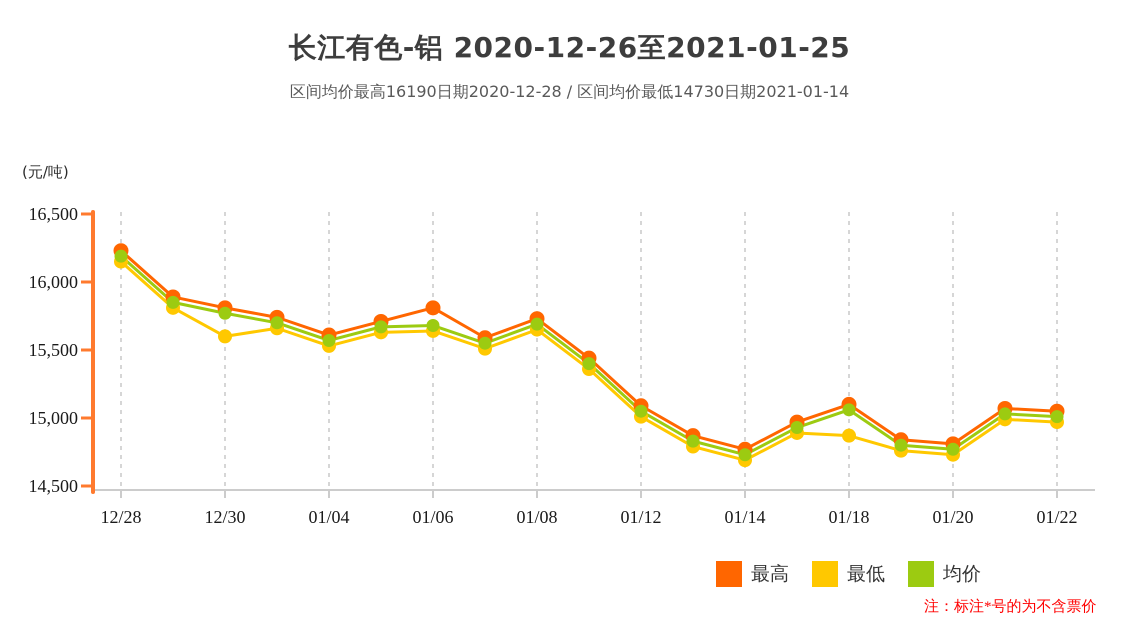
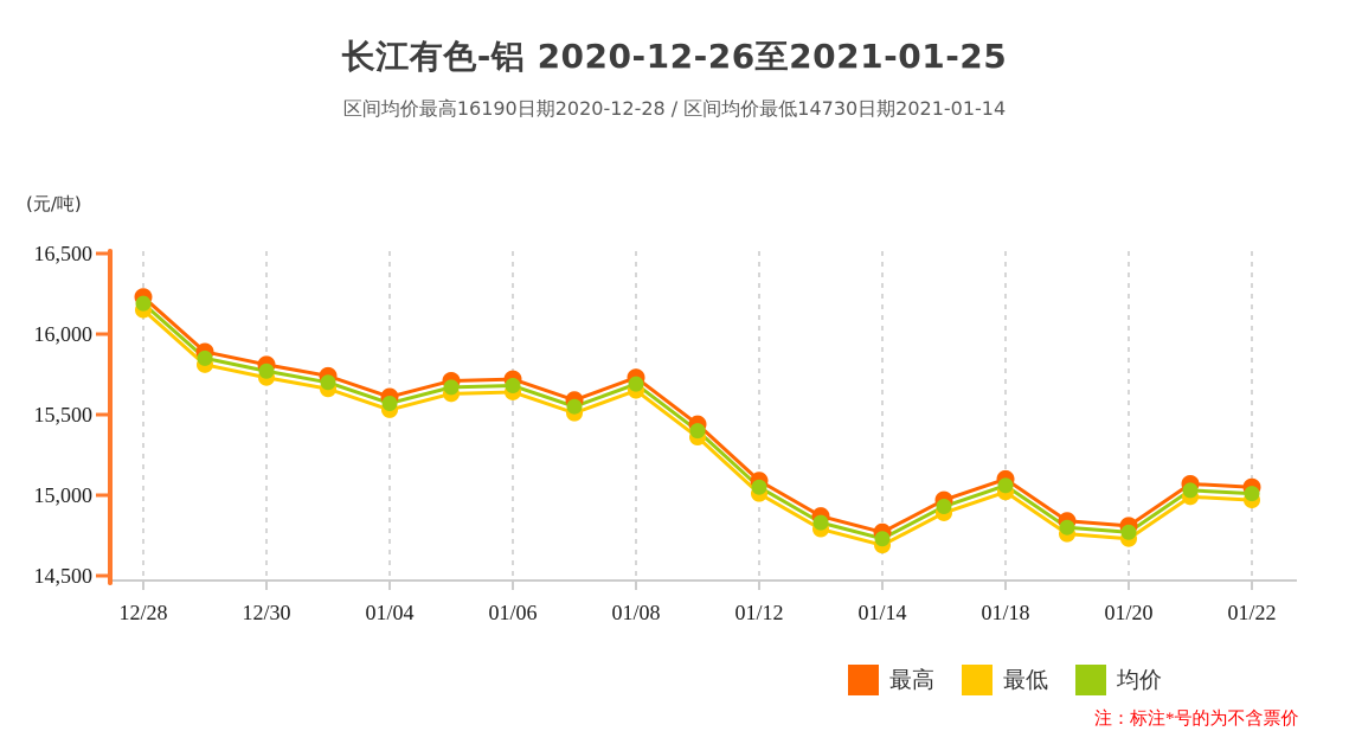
最低/12/30: 15600 -> 15730
最高/01/06: 15810 -> 15720
最低/01/18: 14870 -> 15020
